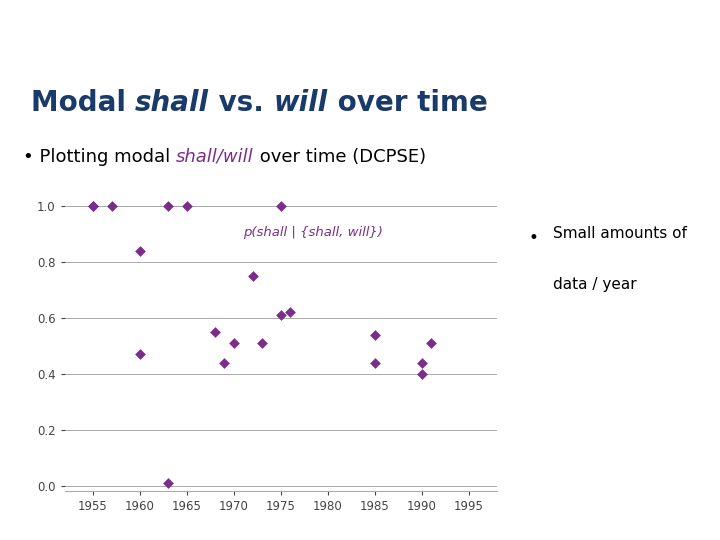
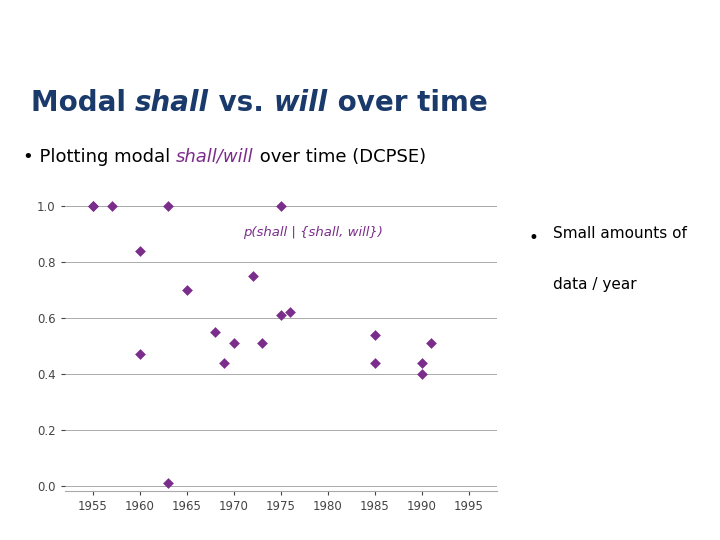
1965: 1.00 -> 0.70
